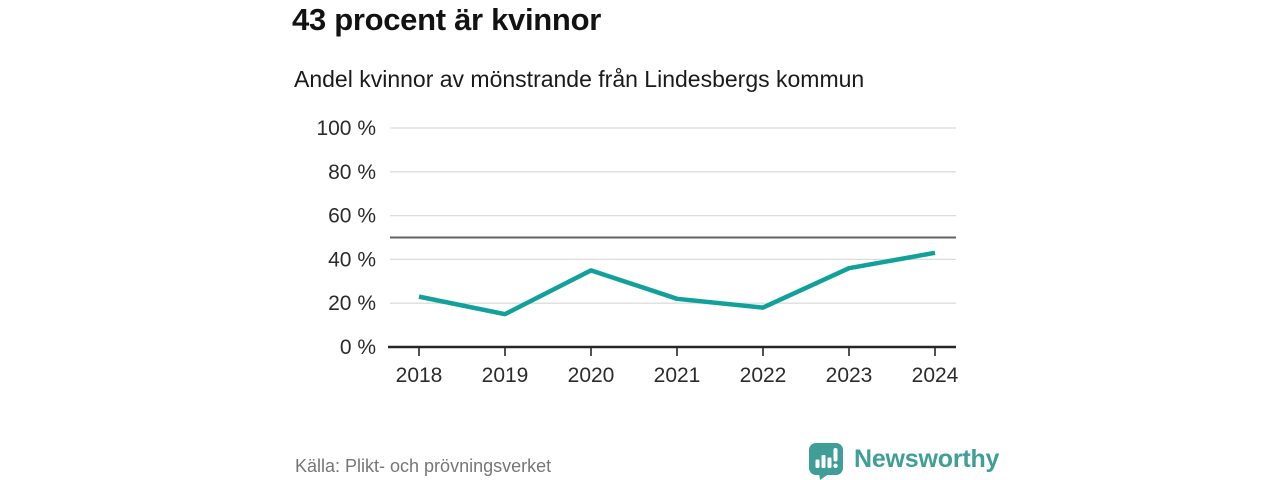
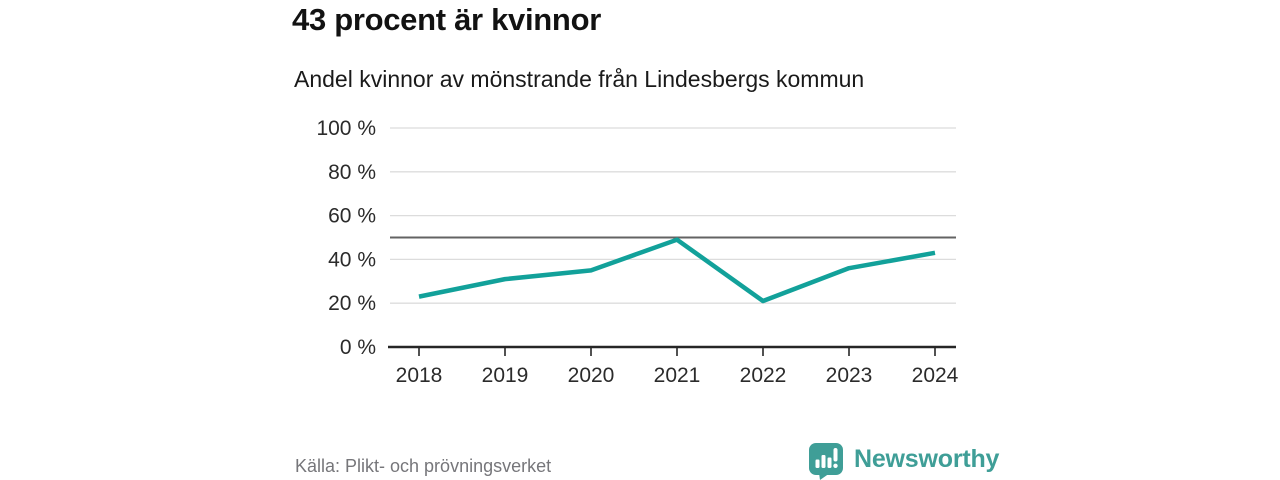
2019: 15% -> 31%
2021: 22% -> 49%
2022: 18% -> 21%
